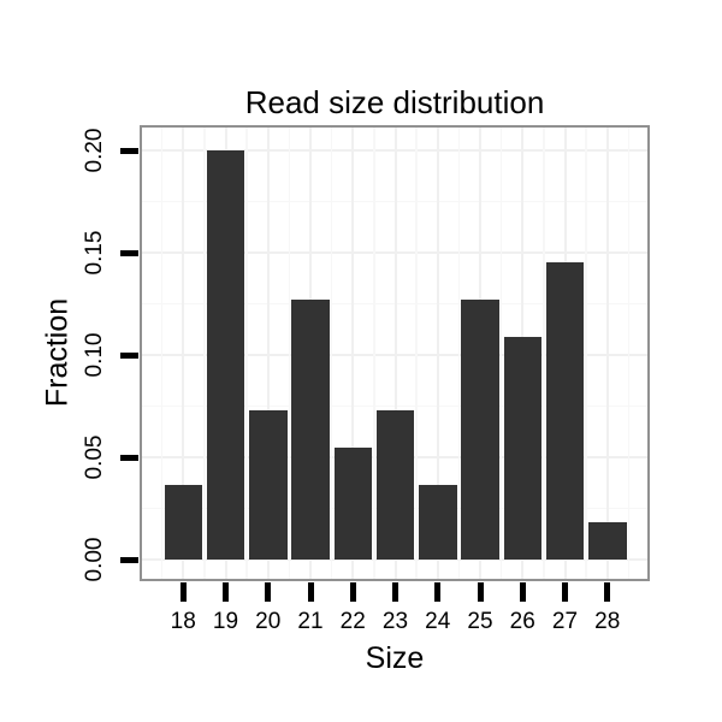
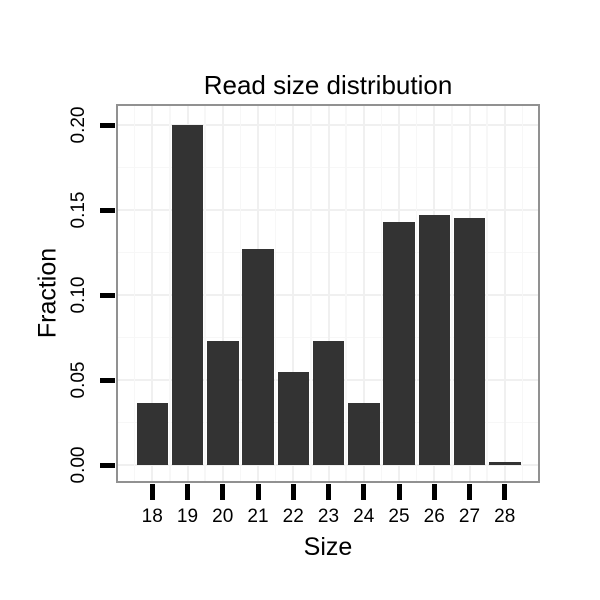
25: 0.127 -> 0.143
26: 0.109 -> 0.147
28: 0.018 -> 0.002
